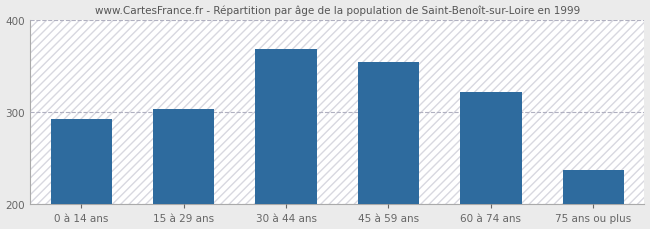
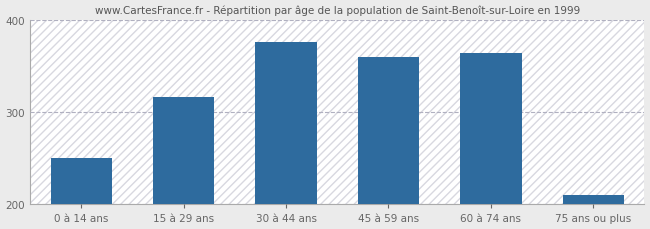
0 à 14 ans: 293 -> 250
15 à 29 ans: 304 -> 316
30 à 44 ans: 369 -> 376
45 à 59 ans: 354 -> 360
60 à 74 ans: 322 -> 364
75 ans ou plus: 237 -> 210
